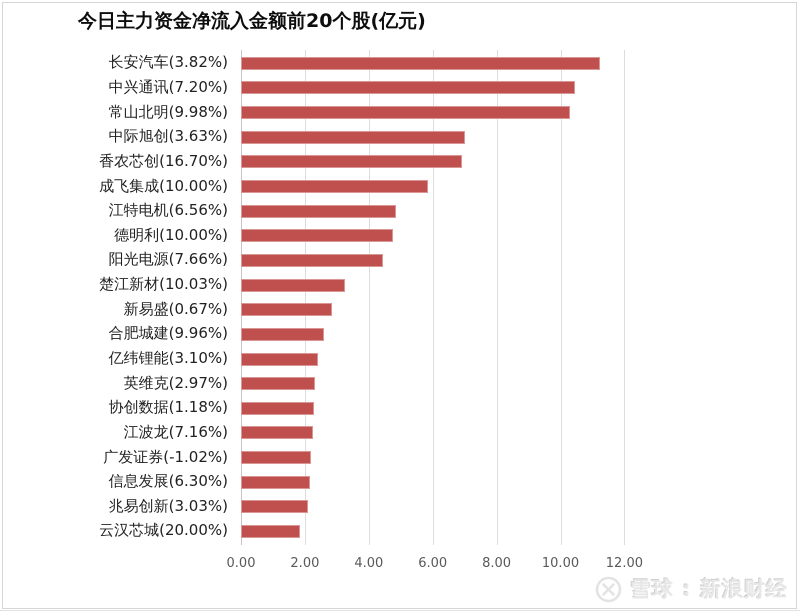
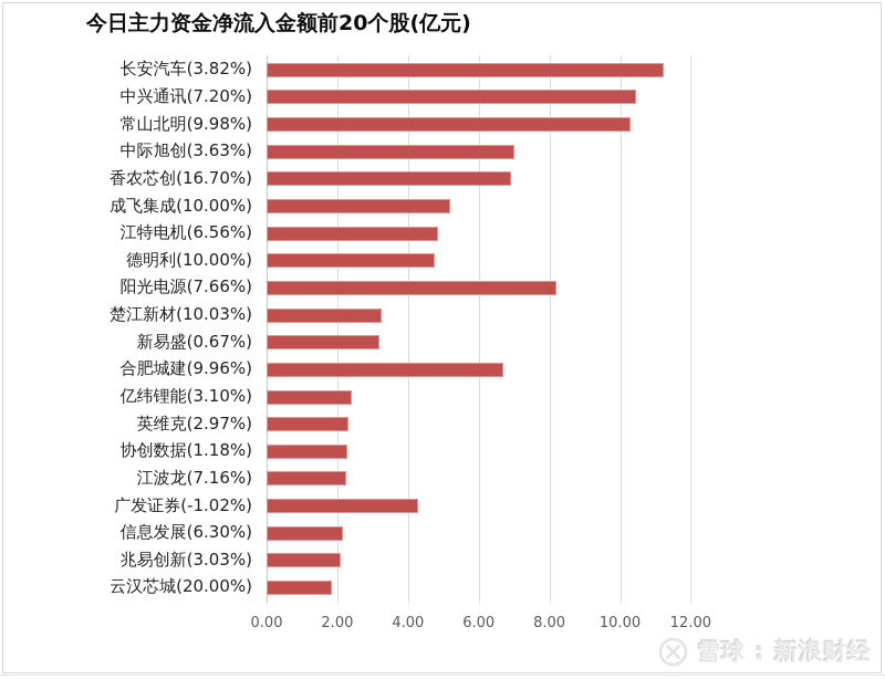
成飞集成(10.00%): 5.8 -> 5.2
阳光电源(7.66%): 4.5 -> 8.2
新易盛(0.67%): 2.8 -> 3.2
合肥城建(9.96%): 2.6 -> 6.7
广发证券(-1.02%): 2.2 -> 4.3
